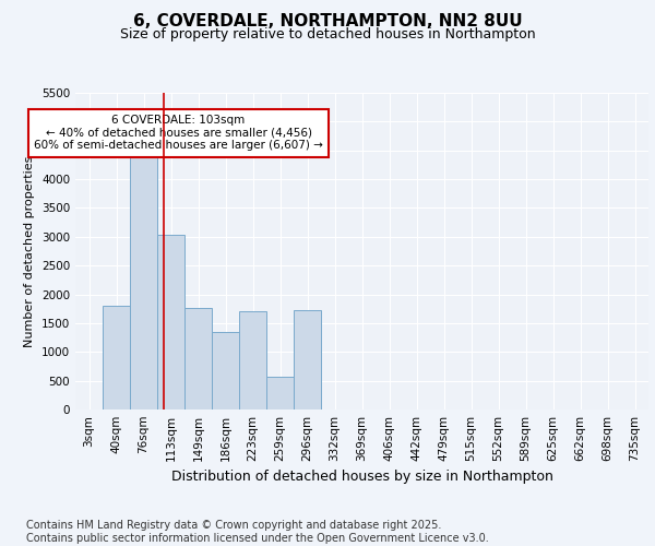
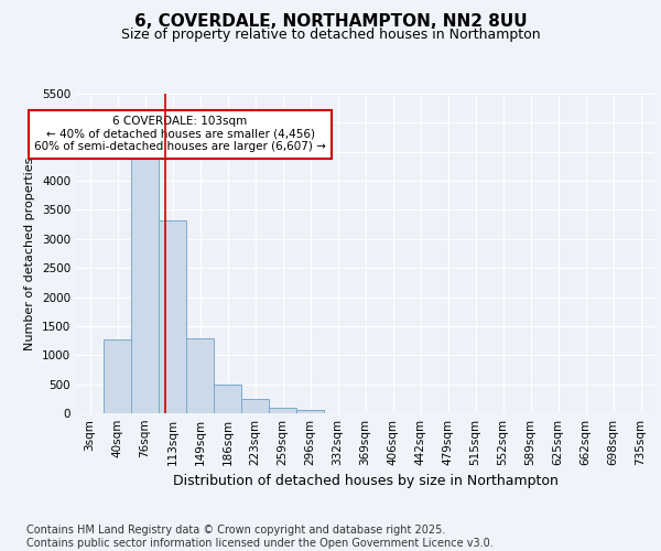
40sqm: 1800 -> 1270
113sqm: 3040 -> 3320
149sqm: 1760 -> 1290
186sqm: 1340 -> 500
223sqm: 1700 -> 240
259sqm: 560 -> 100
296sqm: 1720 -> 60
